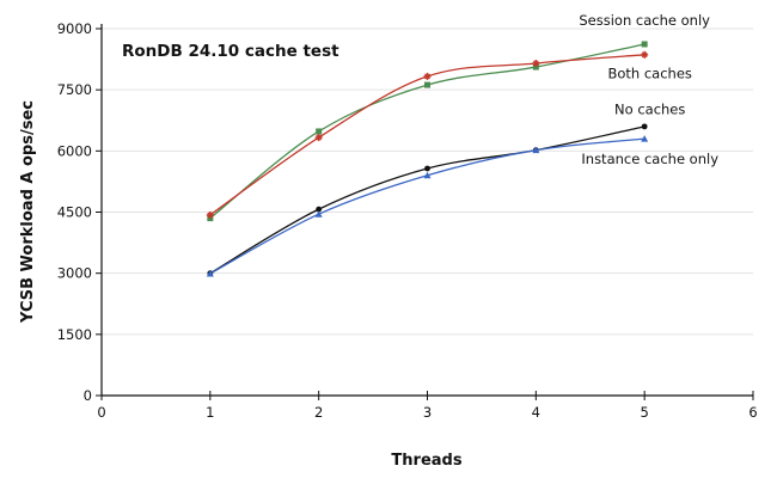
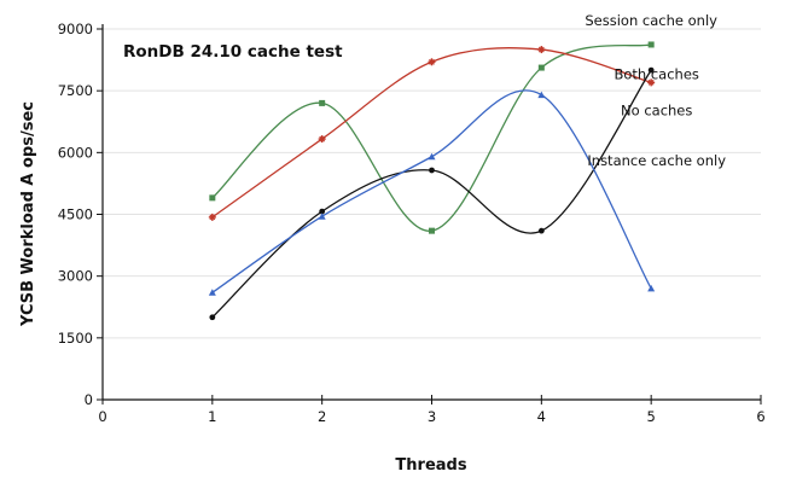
Session cache only/1: 4400 -> 4900
No caches/1: 3000 -> 2000
Instance cache only/1: 3000 -> 2600
Session cache only/2: 6500 -> 7200
Session cache only/3: 7600 -> 4100
Both caches/3: 7800 -> 8200
Instance cache only/3: 5400 -> 5900
Both caches/4: 8200 -> 8500
No caches/4: 6000 -> 4100
Instance cache only/4: 6000 -> 7400
Both caches/5: 8400 -> 7700
No caches/5: 6600 -> 8000
Instance cache only/5: 6300 -> 2700
